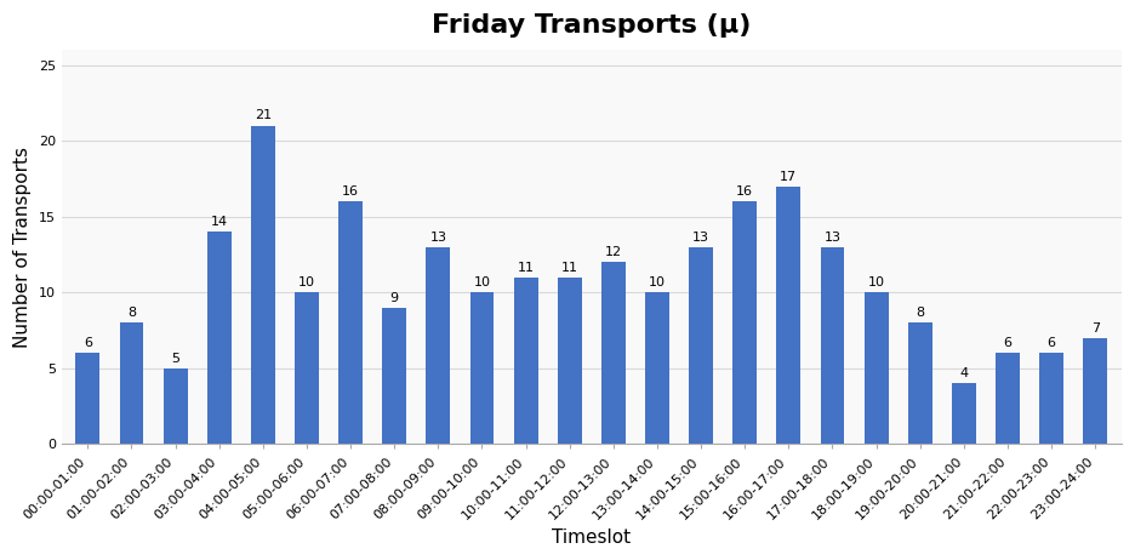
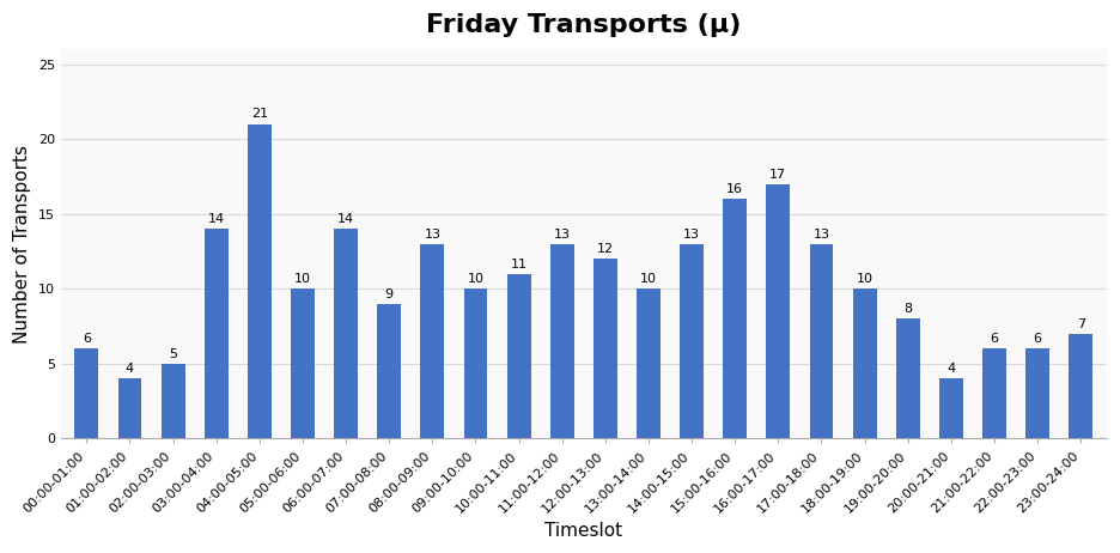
01:00-02:00: 8 -> 4
06:00-07:00: 16 -> 14
11:00-12:00: 11 -> 13
